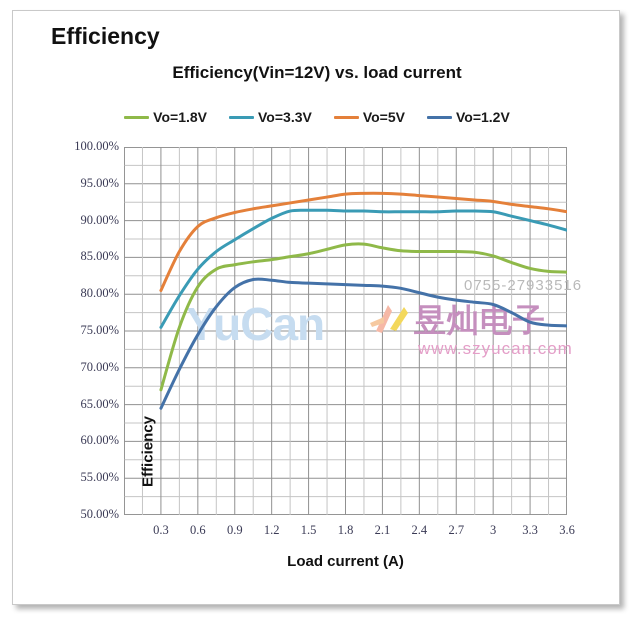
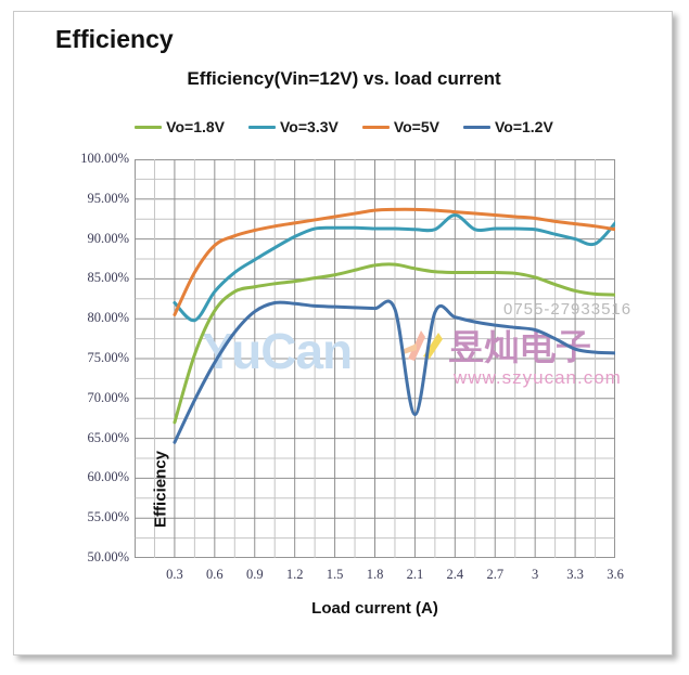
Vo=3.3V/0.3: 76% -> 82%
Vo=1.2V/2.1: 81% -> 68%
Vo=3.3V/2.4: 91% -> 93%
Vo=3.3V/3.6: 89% -> 92%
